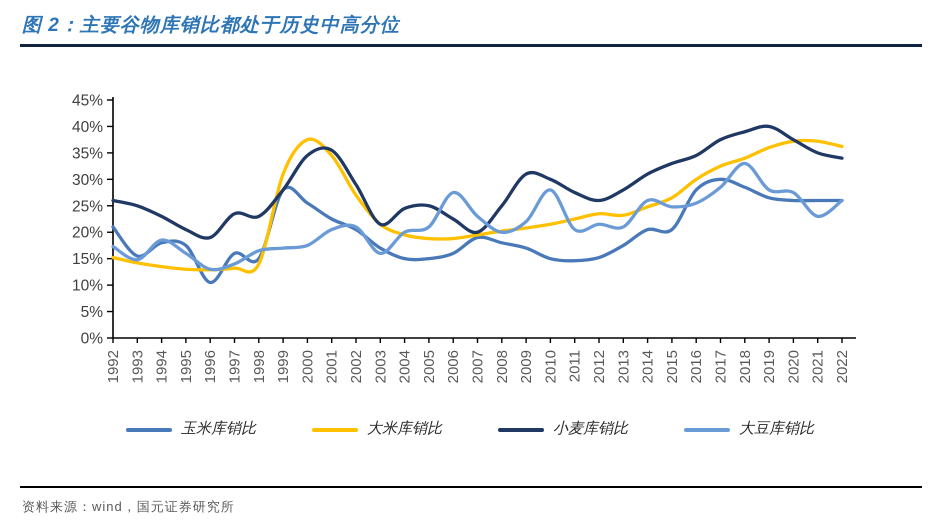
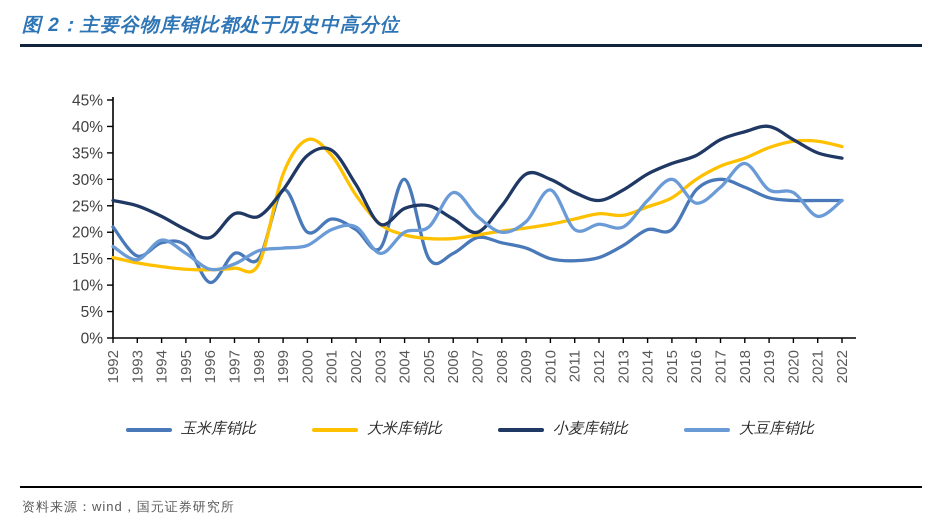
玉米库销比/2000: 26% -> 20%
玉米库销比/2004: 15% -> 30%
大豆库销比/2015: 25% -> 30%
